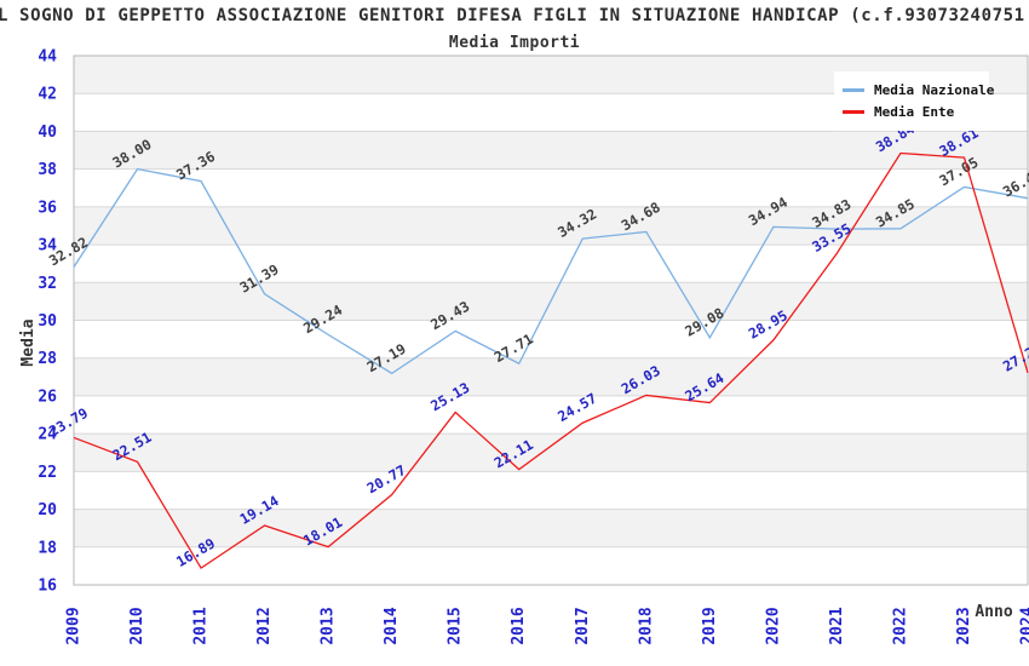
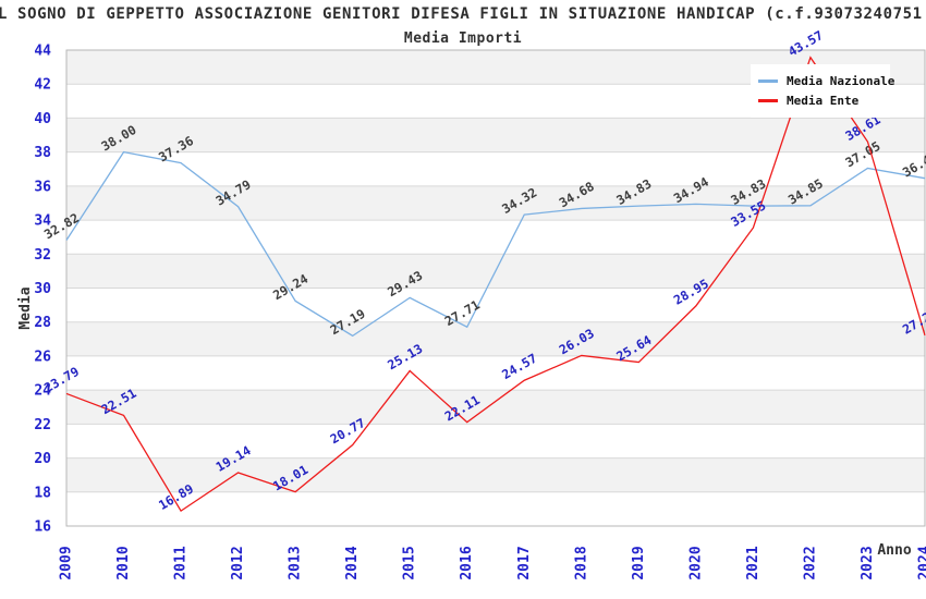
Media Nazionale/2012: 31.39 -> 34.79
Media Nazionale/2019: 29.08 -> 34.83
Media Ente/2022: 38.84 -> 43.57
